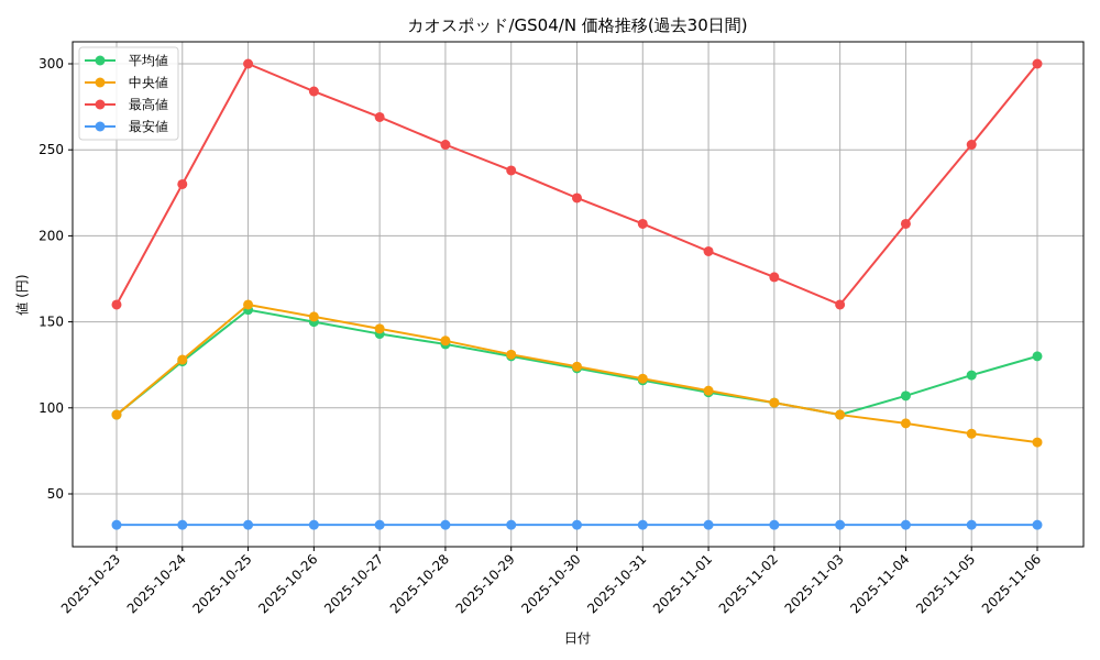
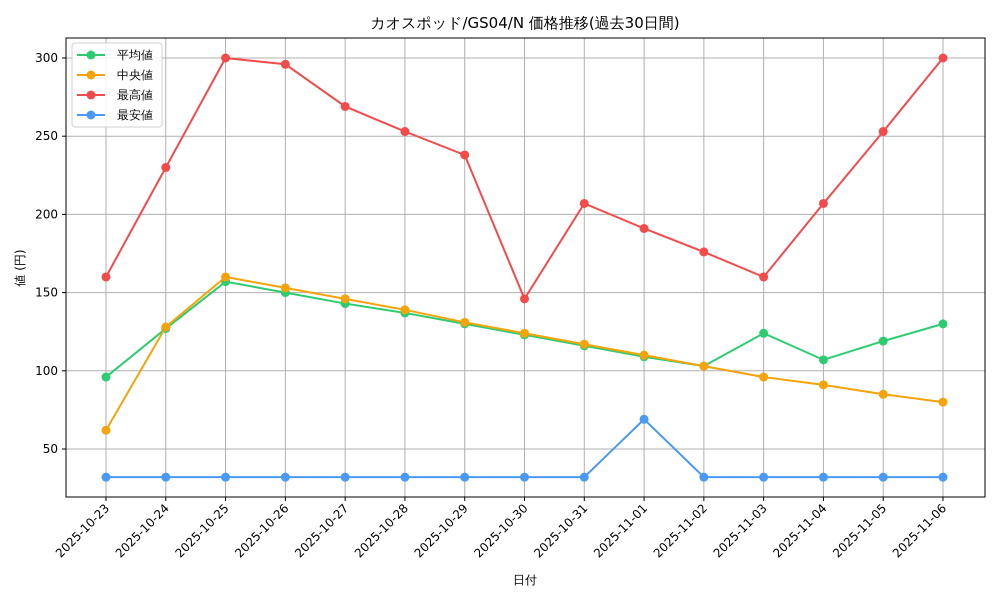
中央値/2025-10-23: 96 -> 62
最高値/2025-10-26: 284 -> 296
最高値/2025-10-30: 222 -> 146
最安値/2025-11-01: 32 -> 69
平均値/2025-11-03: 96 -> 124
